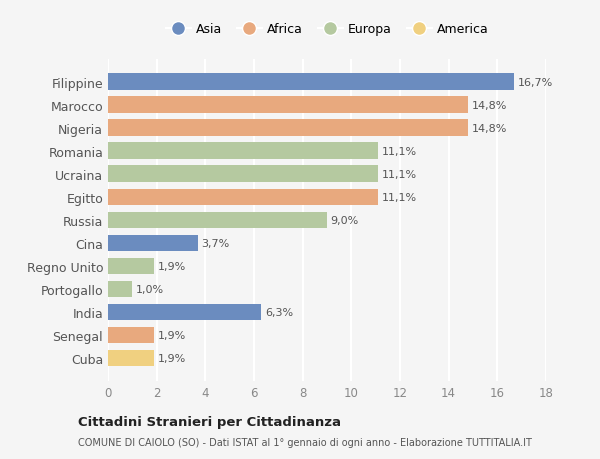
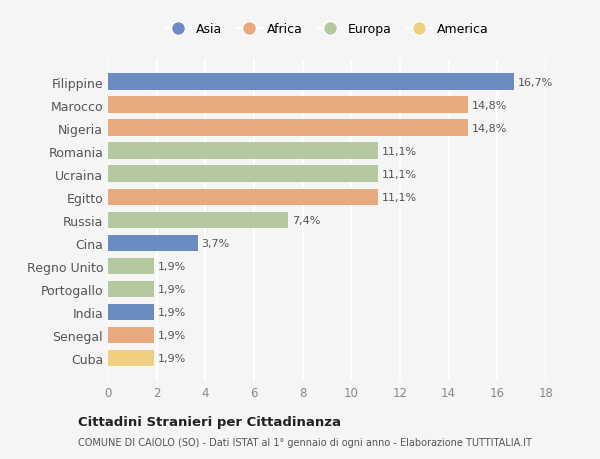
Russia: 9,0% -> 7,4%
Portogallo: 1,0% -> 1,9%
India: 6,3% -> 1,9%
